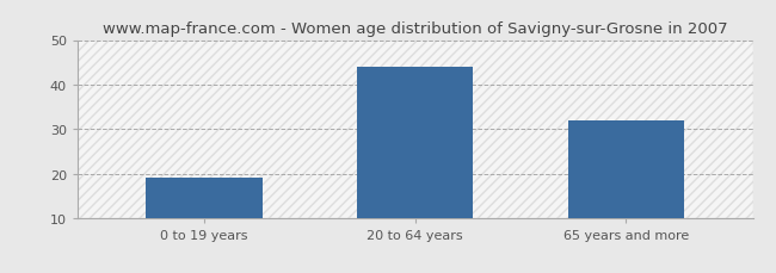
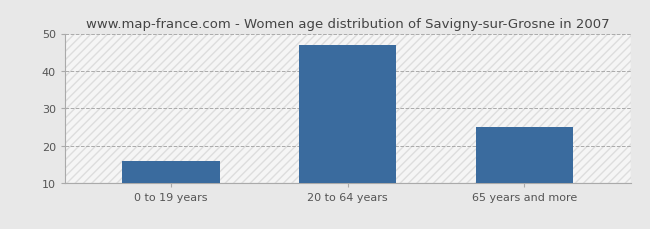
0 to 19 years: 19 -> 16
20 to 64 years: 44 -> 47
65 years and more: 32 -> 25
